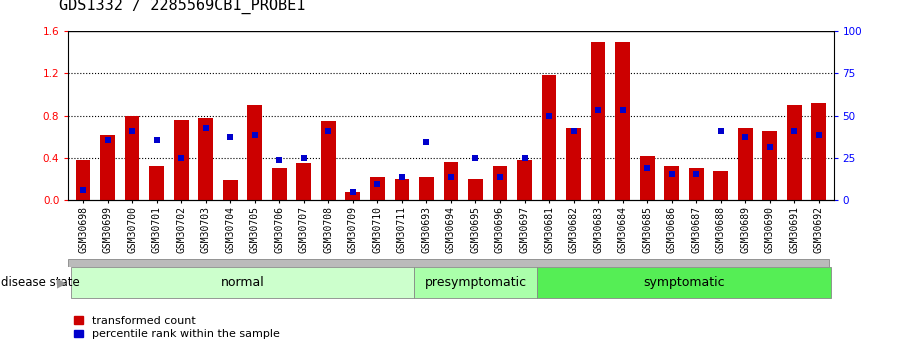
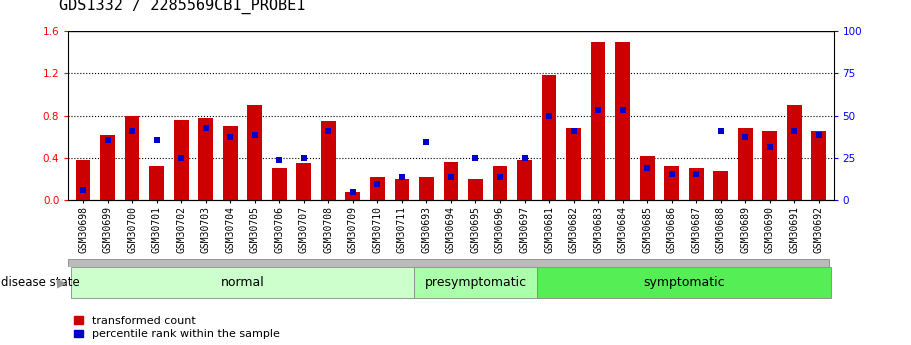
transformed count/GSM30704: 0.19 -> 0.70
transformed count/GSM30692: 0.92 -> 0.65
